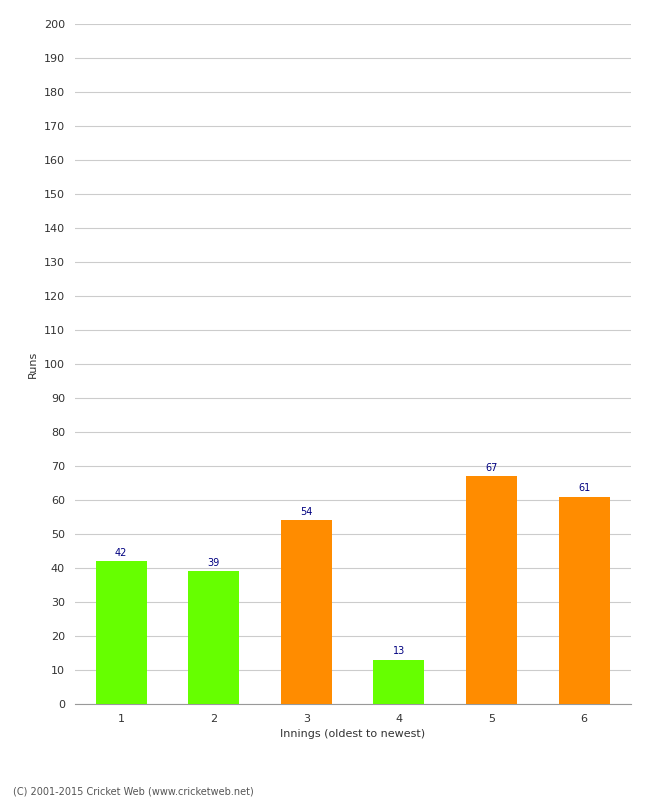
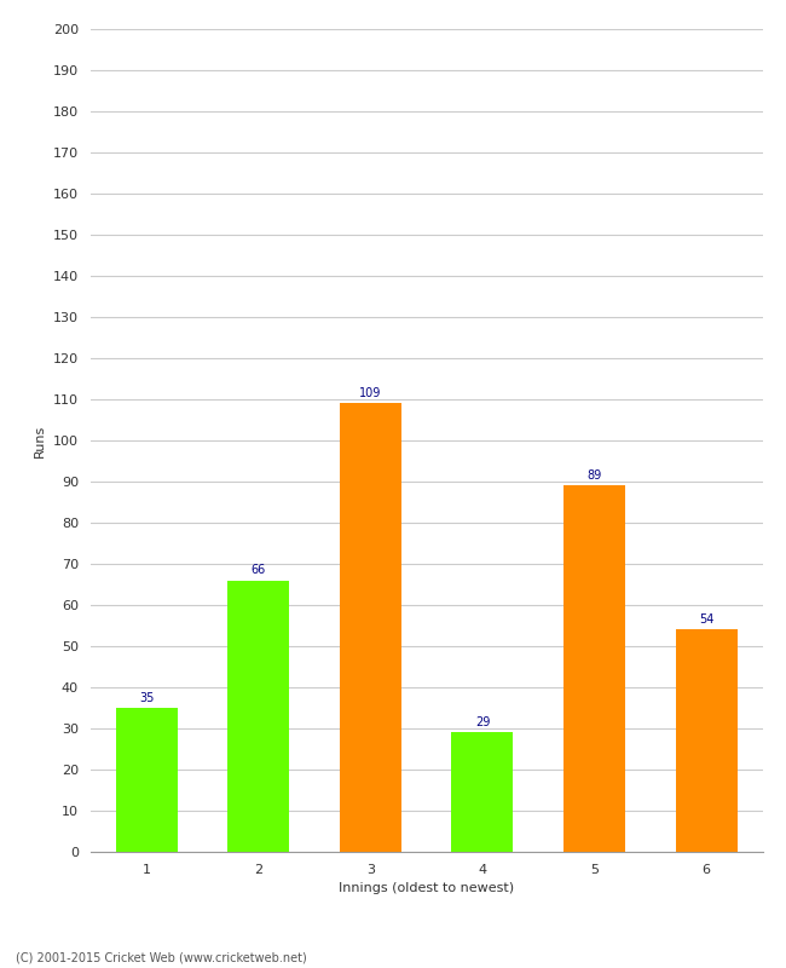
1: 42 -> 35
2: 39 -> 66
3: 54 -> 109
4: 13 -> 29
5: 67 -> 89
6: 61 -> 54
